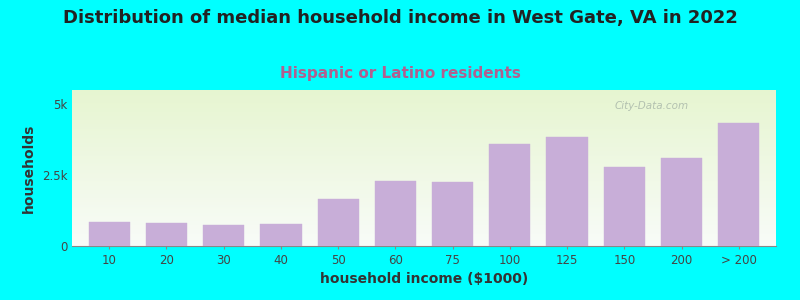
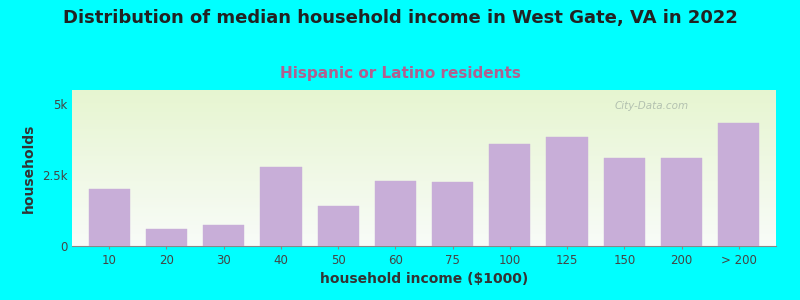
10: 0.85k -> 2.00k
20: 0.82k -> 0.60k
40: 0.78k -> 2.80k
50: 1.65k -> 1.40k
150: 2.80k -> 3.10k
